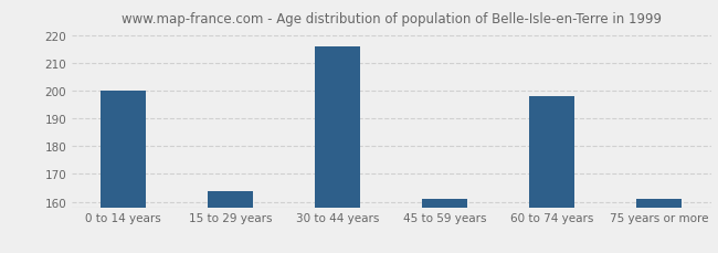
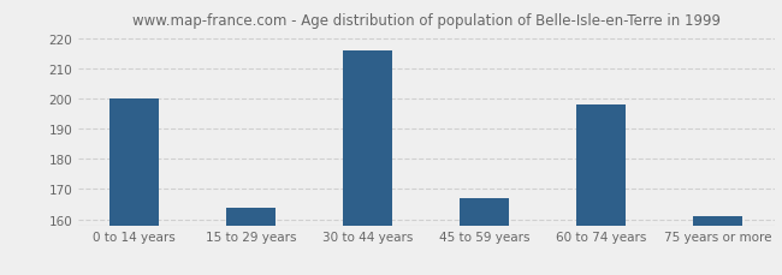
45 to 59 years: 161 -> 167
